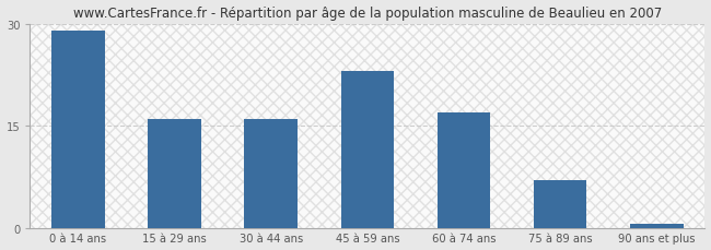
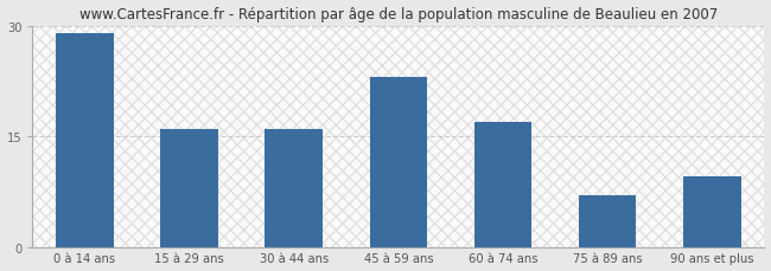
90 ans et plus: 0.5 -> 9.6
